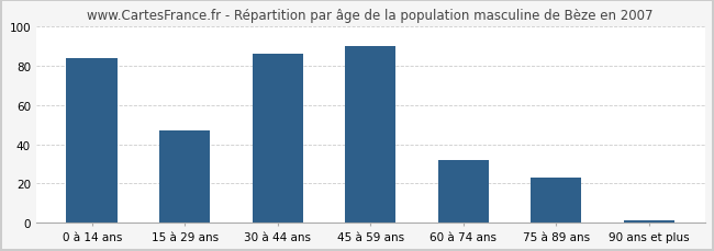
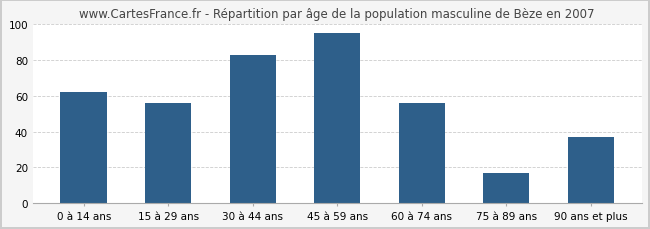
0 à 14 ans: 84 -> 62
15 à 29 ans: 47 -> 56
30 à 44 ans: 86 -> 83
45 à 59 ans: 90 -> 95
60 à 74 ans: 32 -> 56
75 à 89 ans: 23 -> 17
90 ans et plus: 1 -> 37
